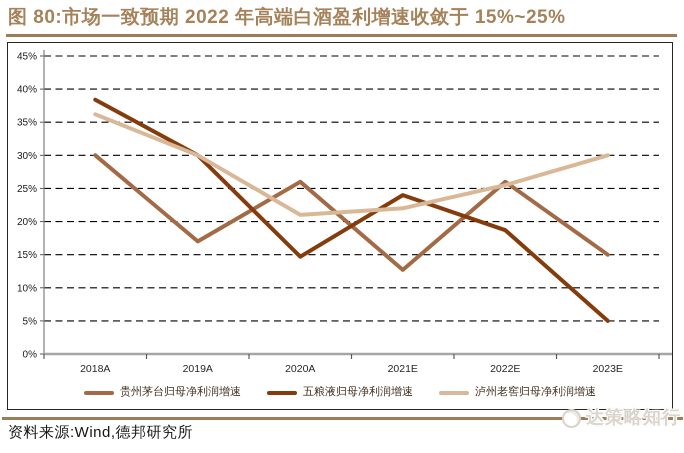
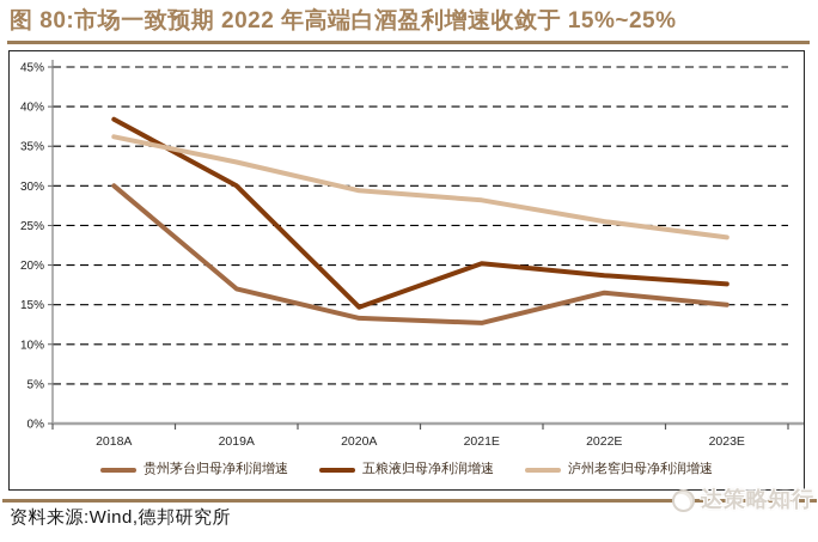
泸州老窖归母净利润增速/2019A: 30% -> 33%
贵州茅台归母净利润增速/2020A: 26% -> 13%
泸州老窖归母净利润增速/2020A: 21% -> 29%
五粮液归母净利润增速/2021E: 24% -> 20%
泸州老窖归母净利润增速/2021E: 22% -> 28%
贵州茅台归母净利润增速/2022E: 26% -> 16%
五粮液归母净利润增速/2023E: 5% -> 18%
泸州老窖归母净利润增速/2023E: 30% -> 24%
